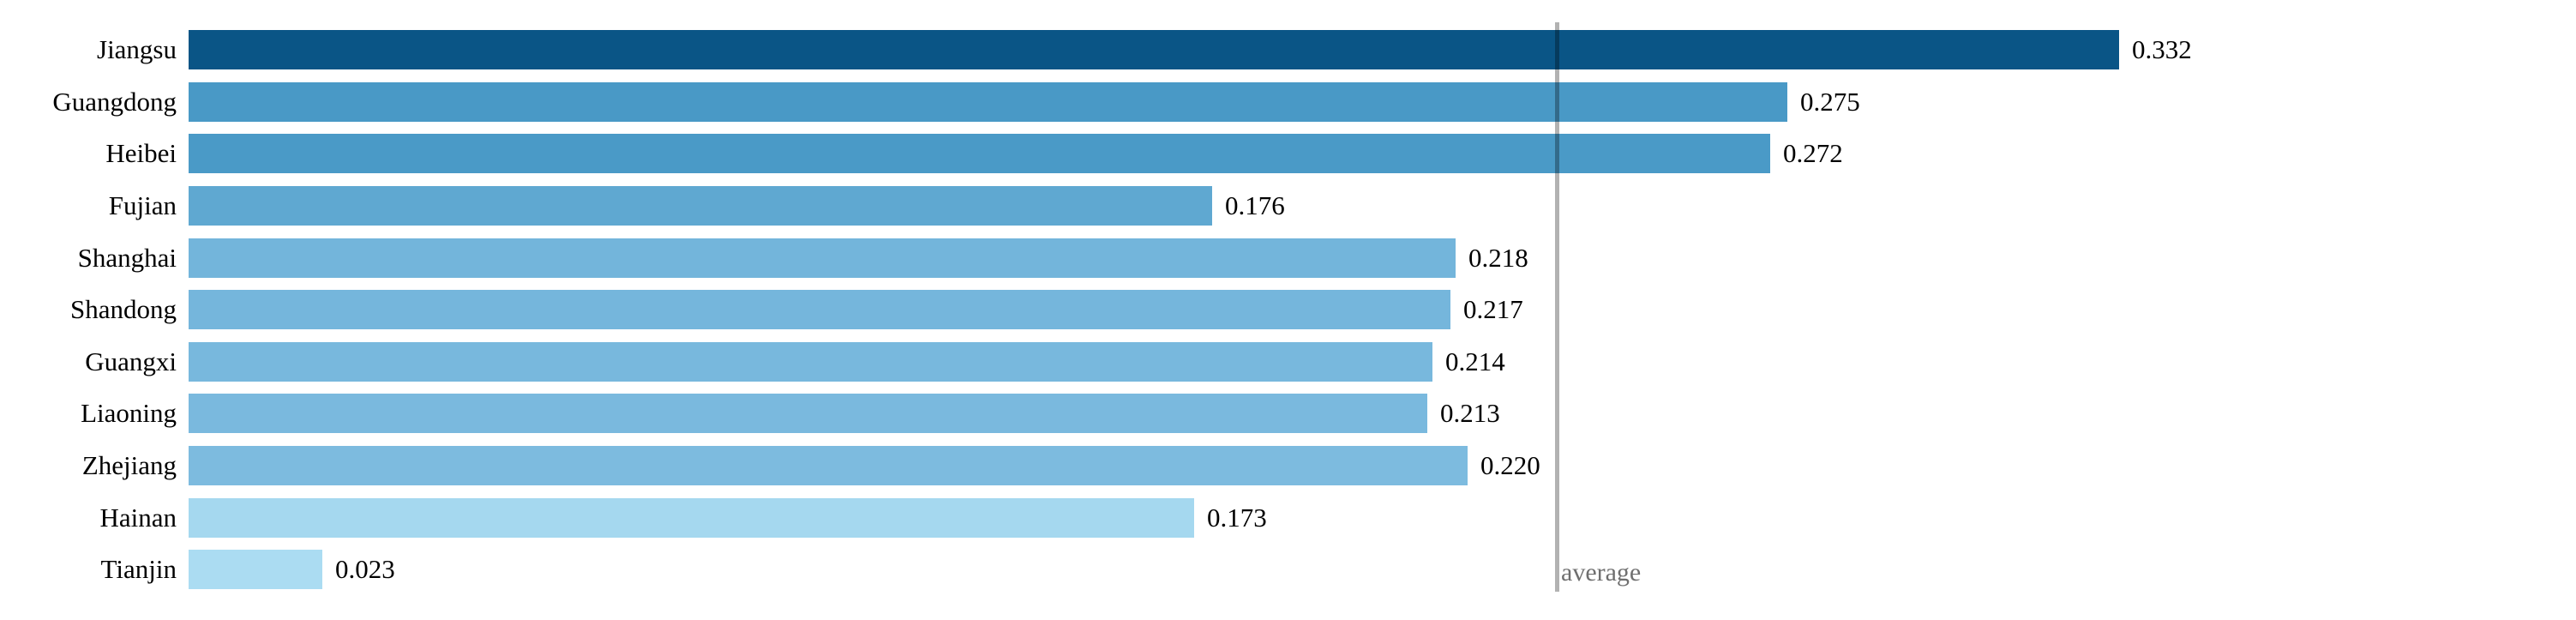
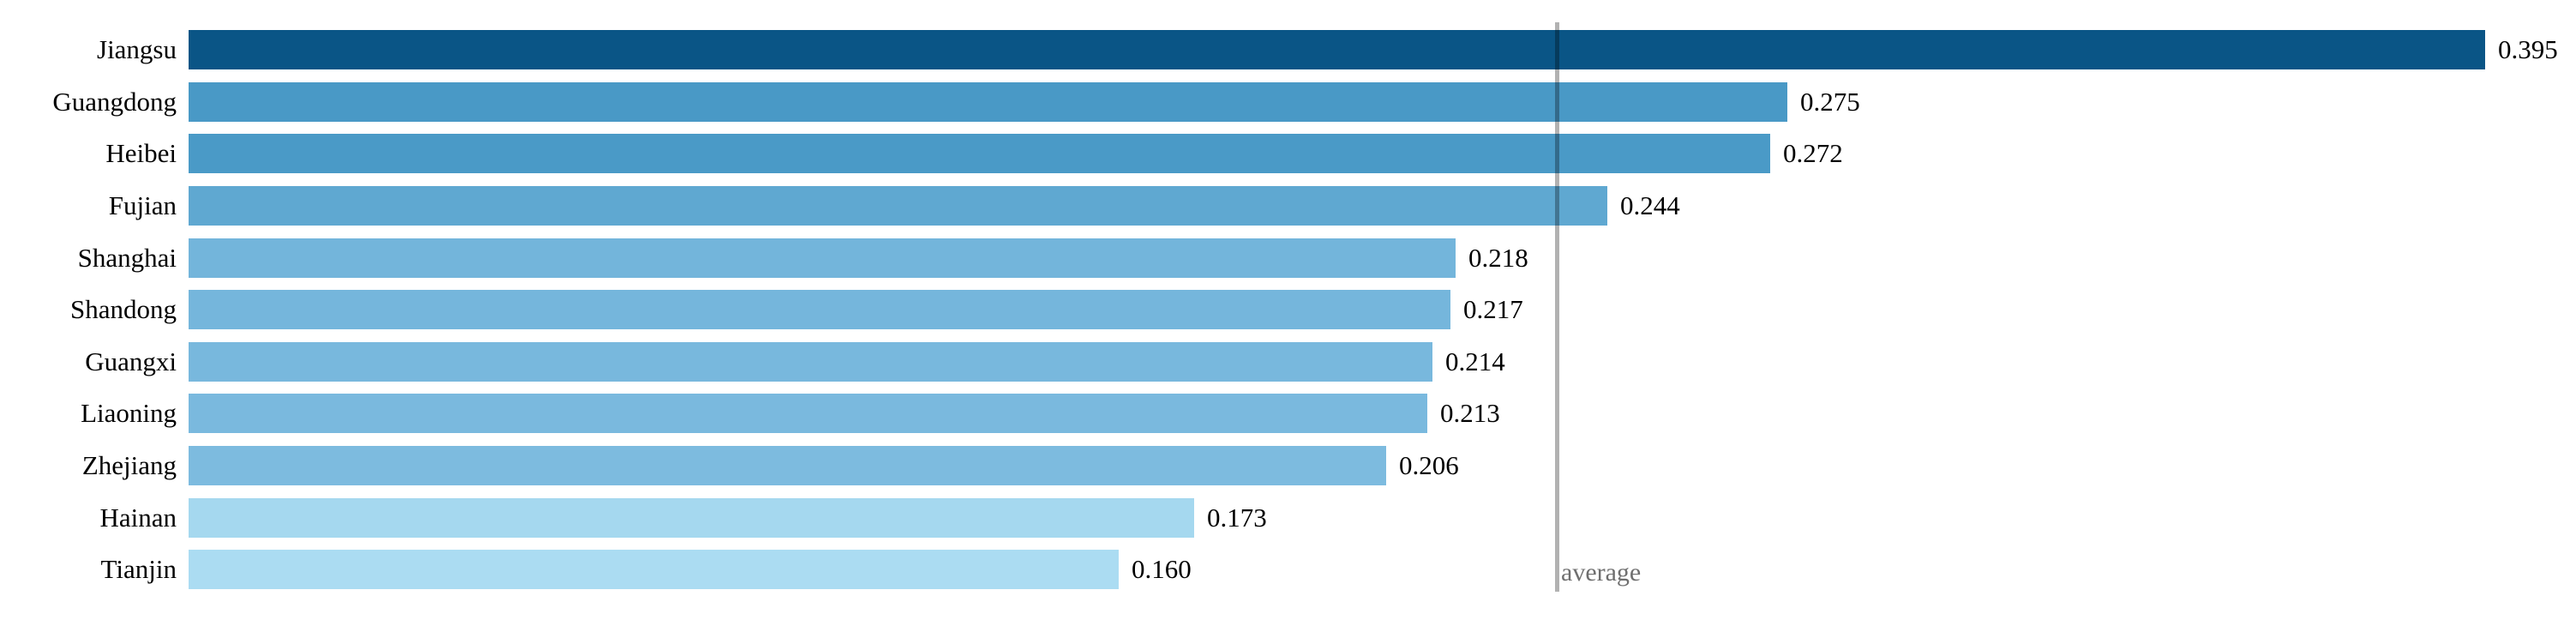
Jiangsu: 0.332 -> 0.395
Fujian: 0.176 -> 0.244
Zhejiang: 0.220 -> 0.206
Tianjin: 0.023 -> 0.160
